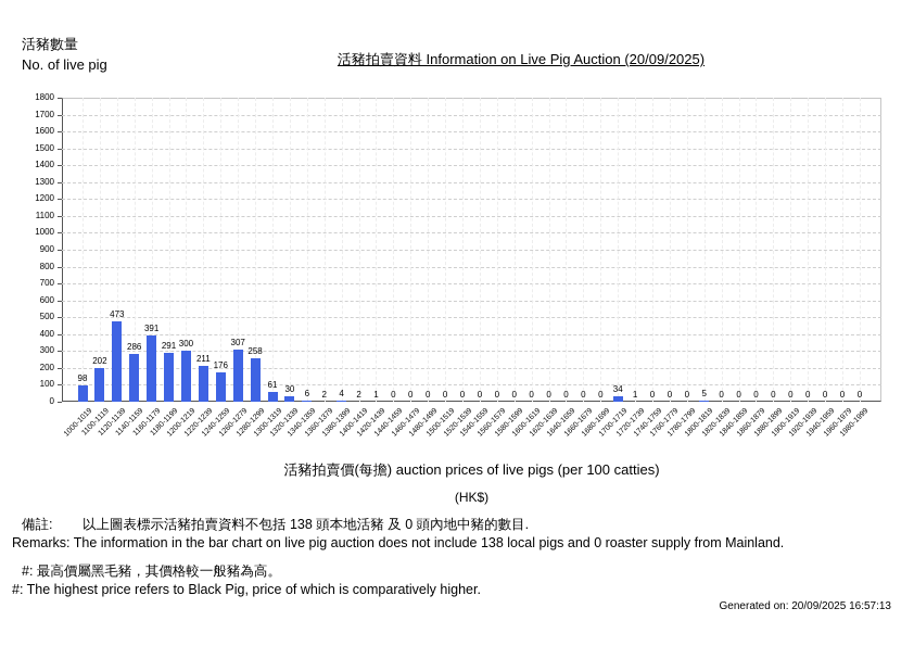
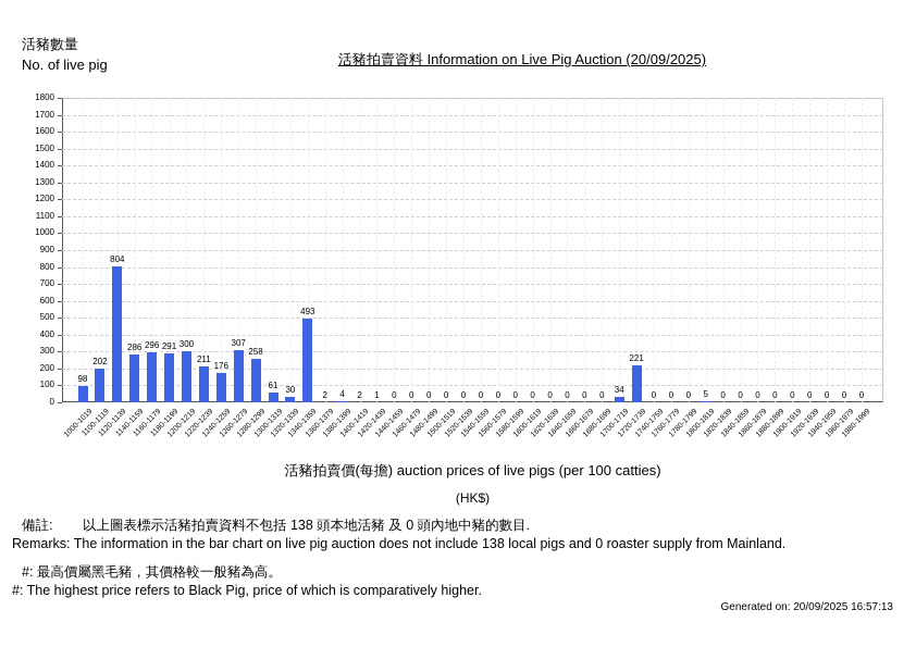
1120-1139: 473 -> 804
1160-1179: 391 -> 296
1340-1359: 6 -> 493
1720-1739: 1 -> 221
